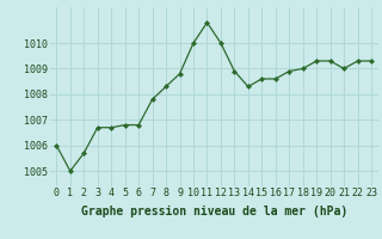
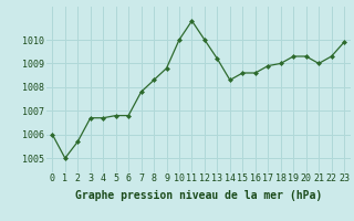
13: 1008.9 -> 1009.2
23: 1009.3 -> 1009.9
